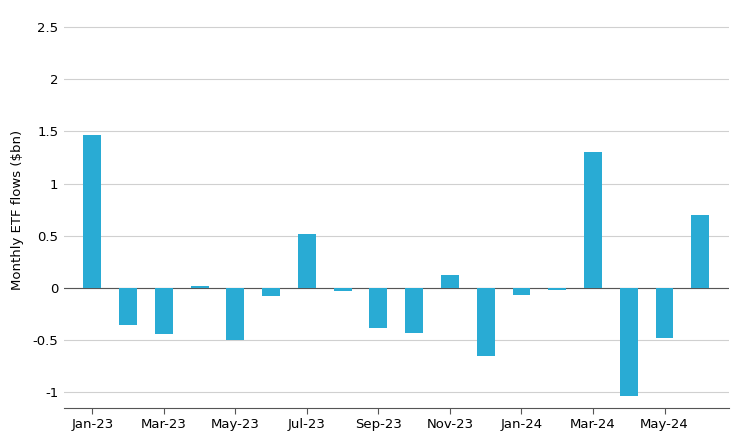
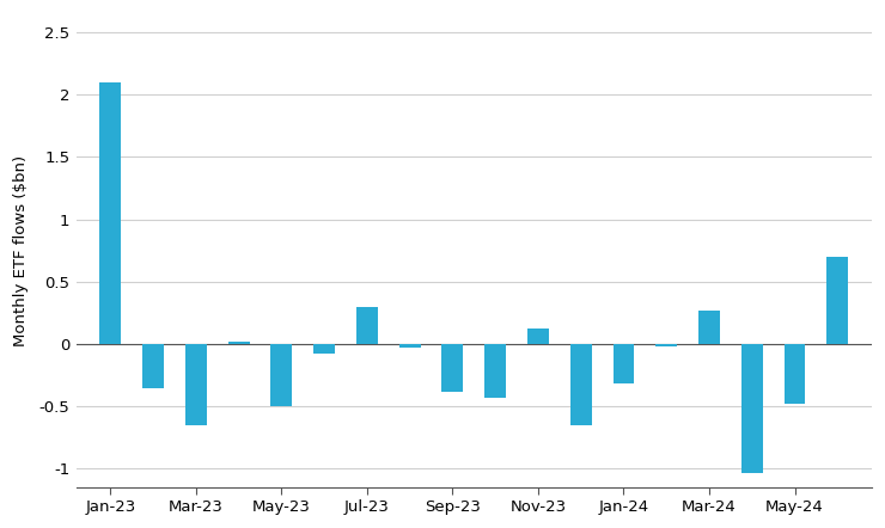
Jan-23: 1.46 -> 2.10
Mar-23: -0.44 -> -0.65
Jul-23: 0.52 -> 0.30
Jan-24: -0.07 -> -0.32
Mar-24: 1.30 -> 0.27
